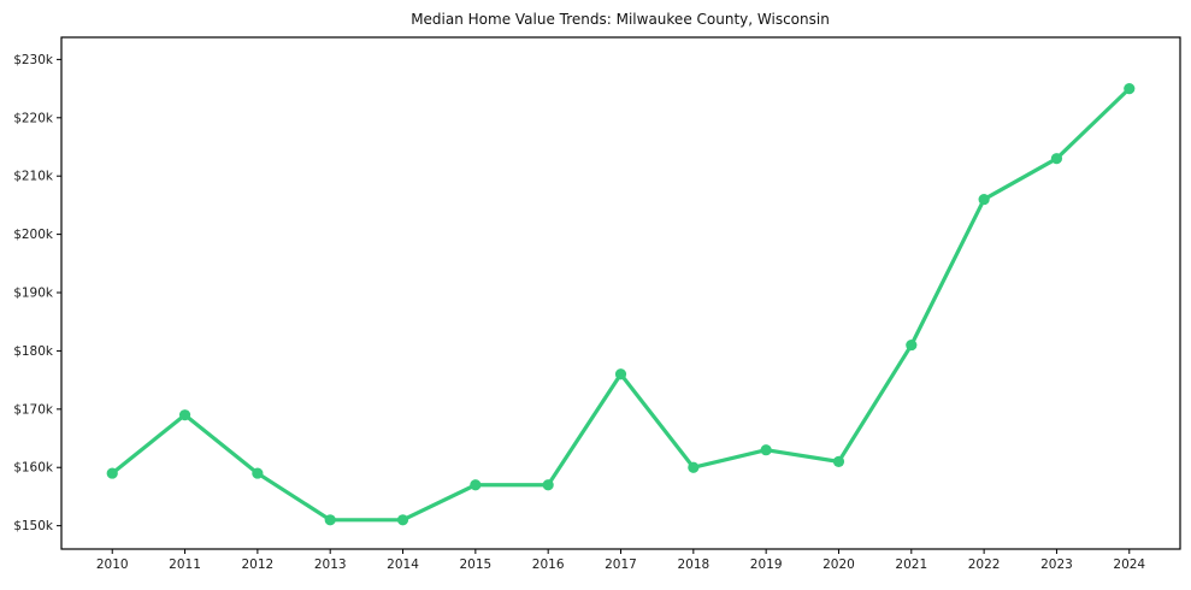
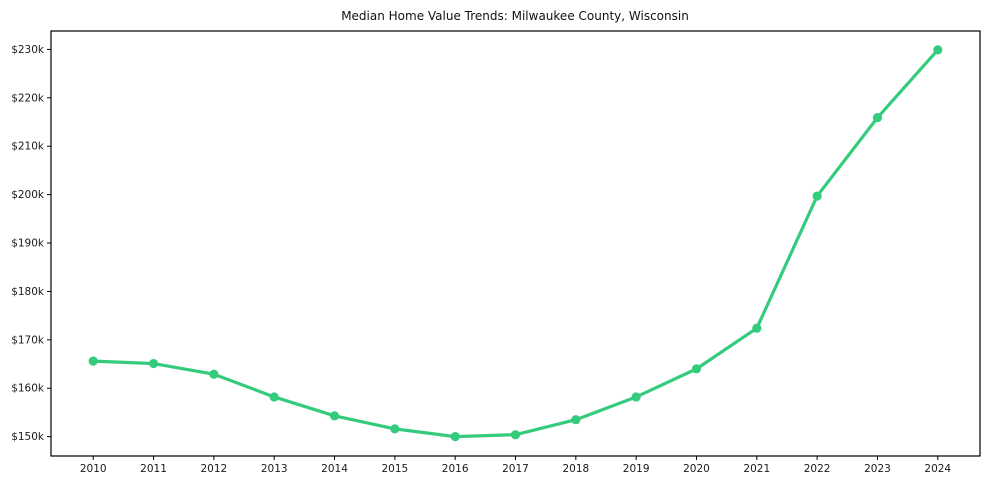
2010: $159k -> $166k
2011: $169k -> $165k
2012: $159k -> $163k
2013: $151k -> $158k
2014: $151k -> $154k
2015: $157k -> $152k
2016: $157k -> $150k
2017: $176k -> $150k
2018: $160k -> $154k
2019: $163k -> $158k
2020: $161k -> $164k
2021: $181k -> $172k
2022: $206k -> $200k
2023: $213k -> $216k
2024: $225k -> $230k
